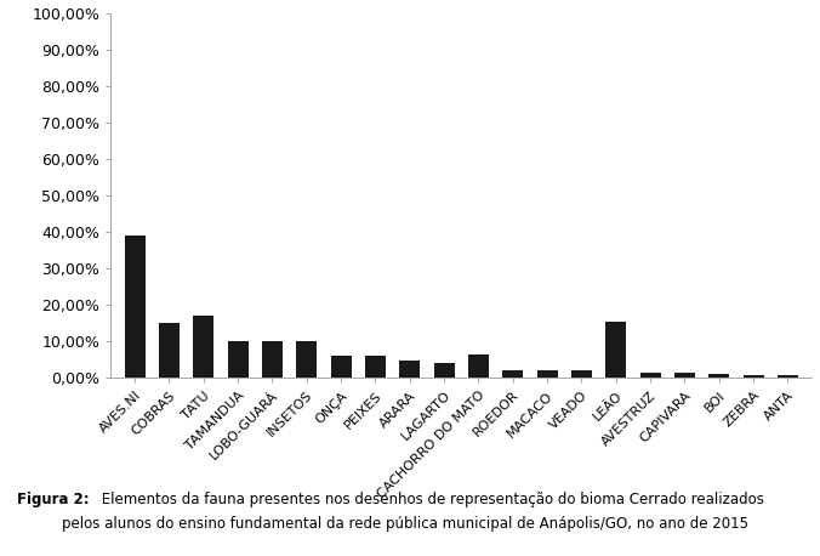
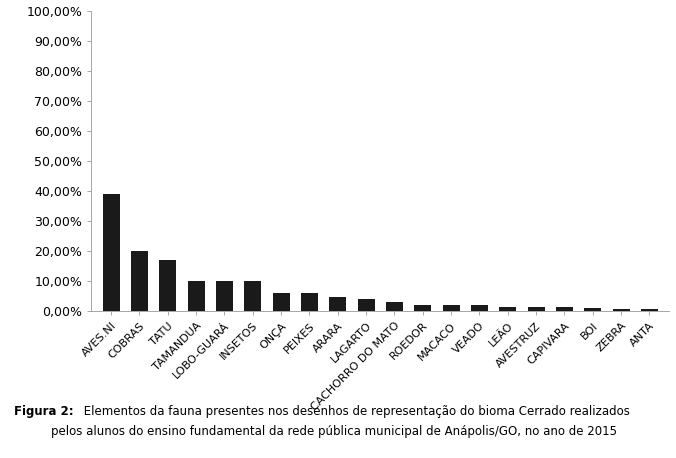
COBRAS: 15,0% -> 20,0%
CACHORRO DO MATO: 6,5% -> 3,1%
LEÃO: 15,5% -> 1,6%
